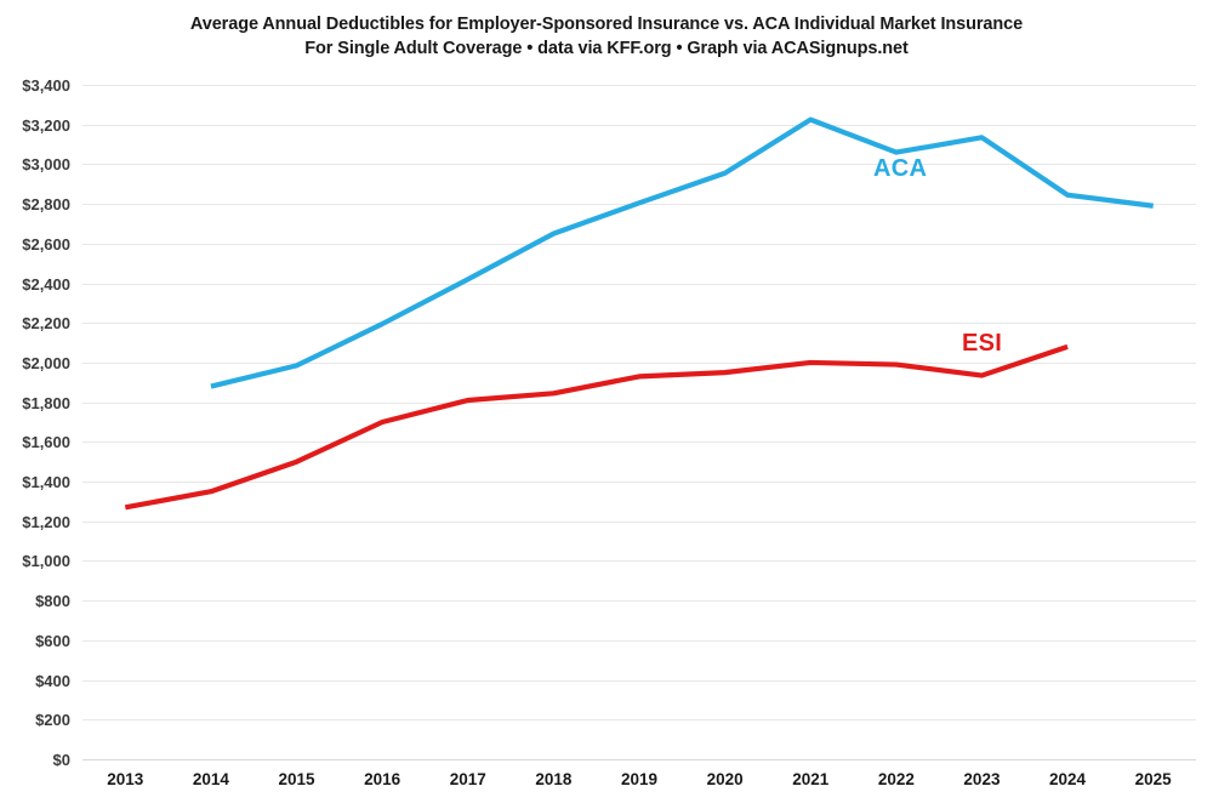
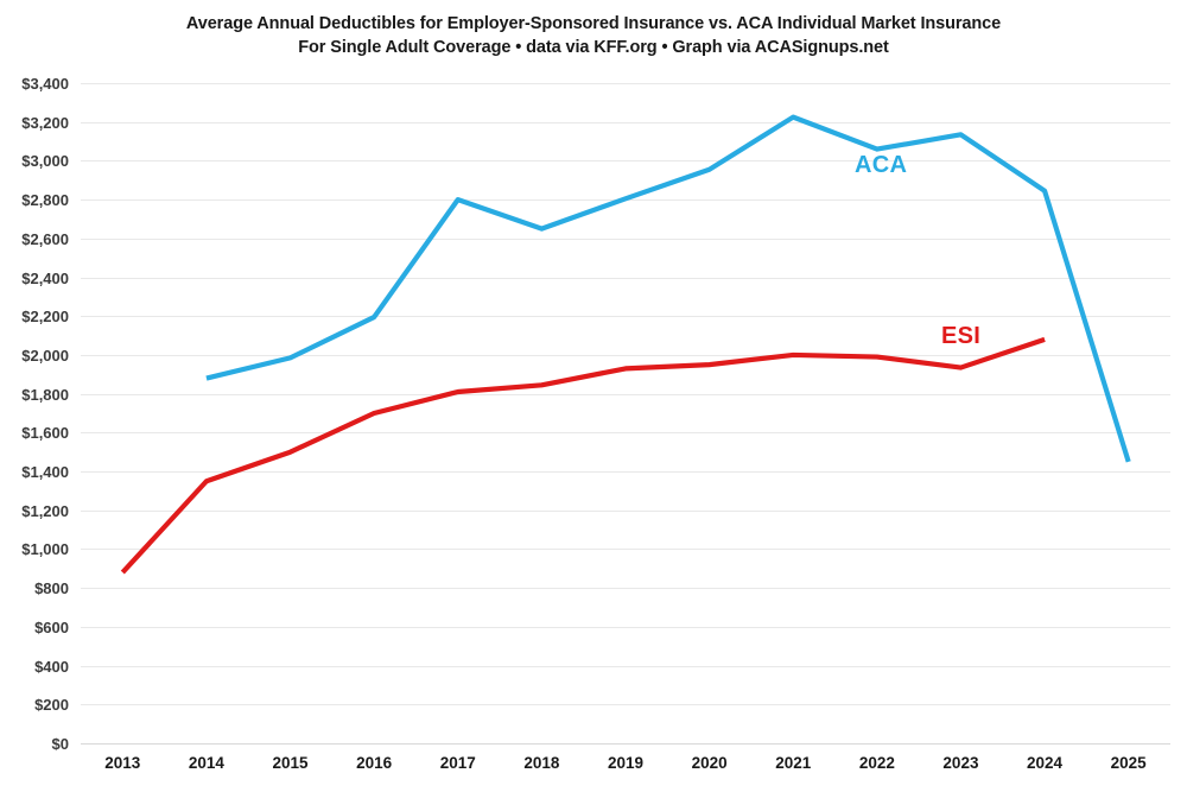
ESI/2013: $1270 -> $880
ACA/2017: $2420 -> $2800
ACA/2025: $2790 -> $1450
